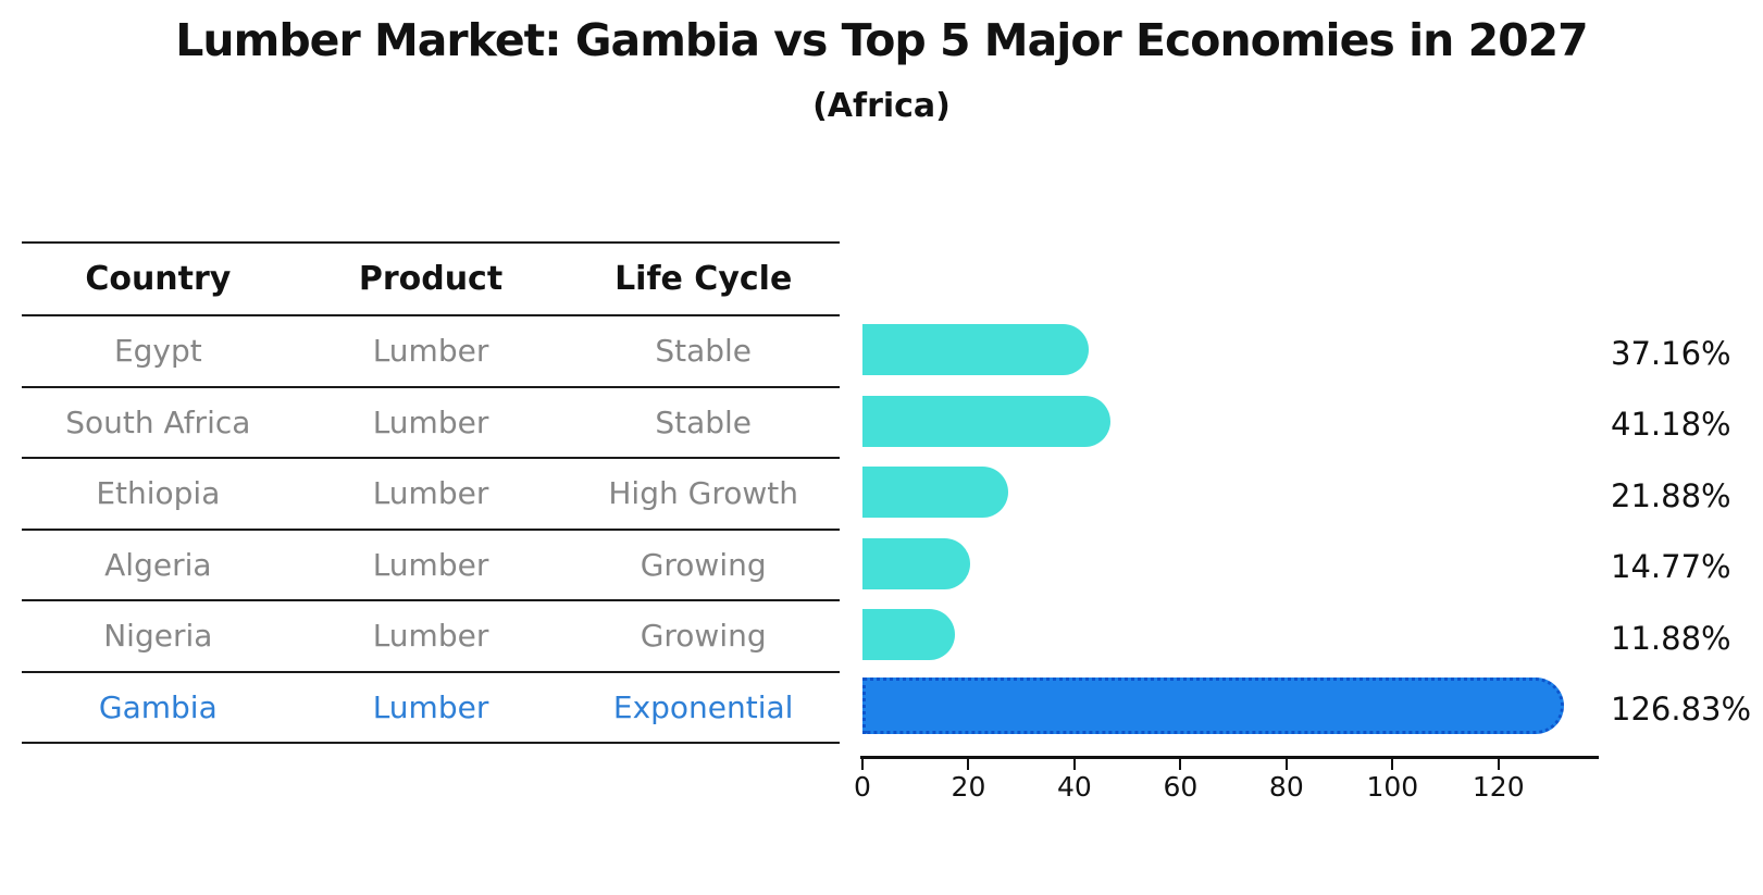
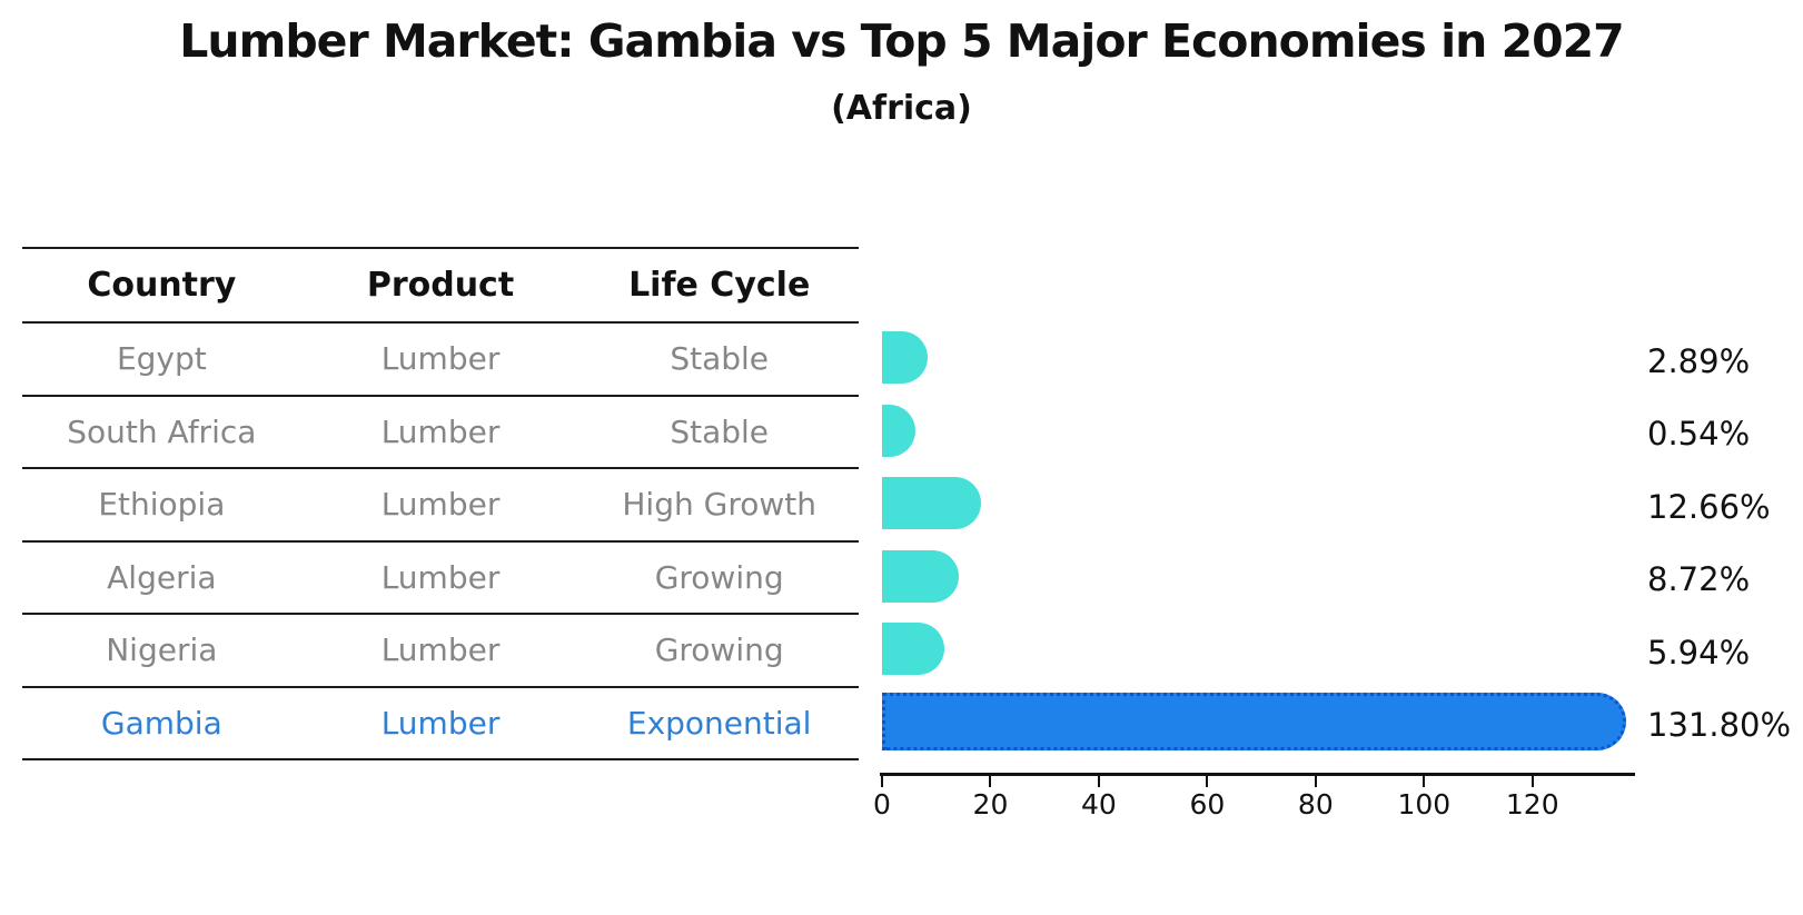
Egypt: 37.16% -> 2.89%
South Africa: 41.18% -> 0.54%
Ethiopia: 21.88% -> 12.66%
Algeria: 14.77% -> 8.72%
Nigeria: 11.88% -> 5.94%
Gambia: 126.83% -> 131.80%
